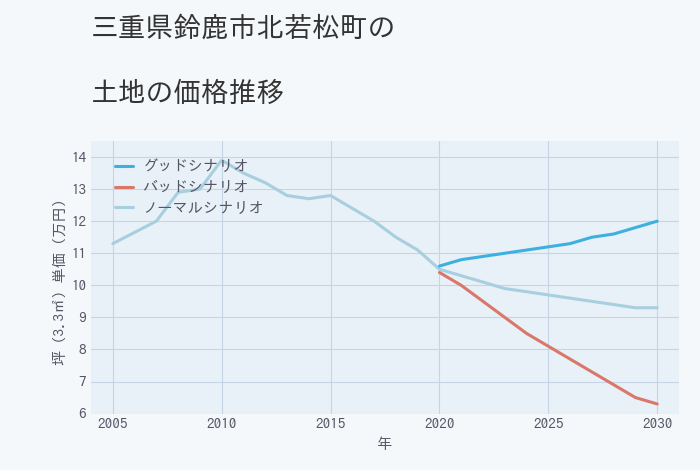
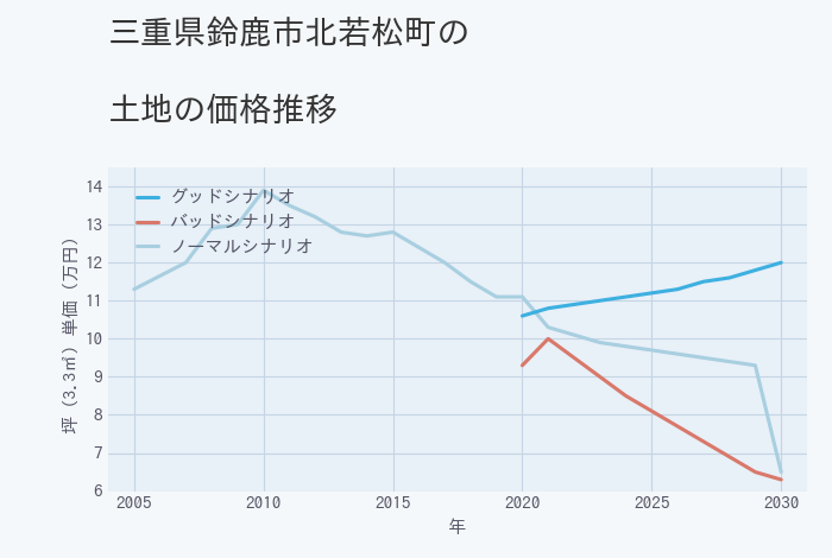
ノーマルシナリオ/2020: 10.5 -> 11.1
バッドシナリオ/2020: 10.4 -> 9.3
ノーマルシナリオ/2030: 9.3 -> 6.5
